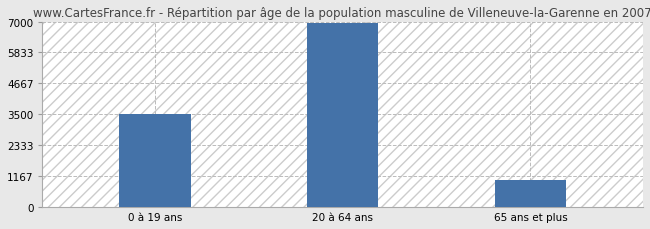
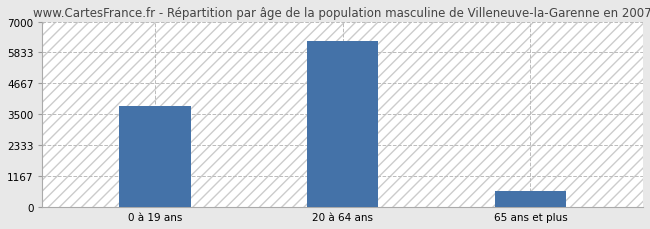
0 à 19 ans: 3510 -> 3800
20 à 64 ans: 6950 -> 6250
65 ans et plus: 1020 -> 600
